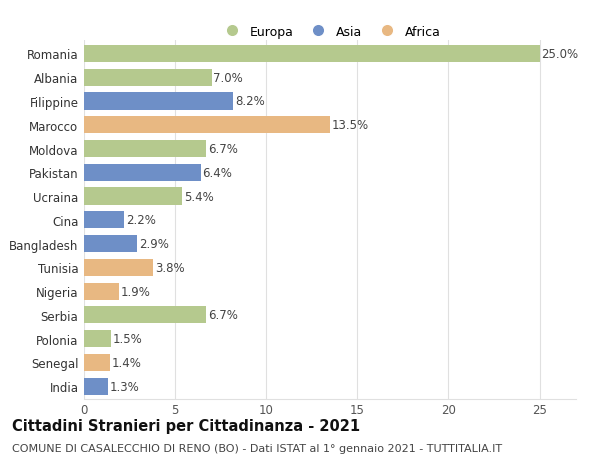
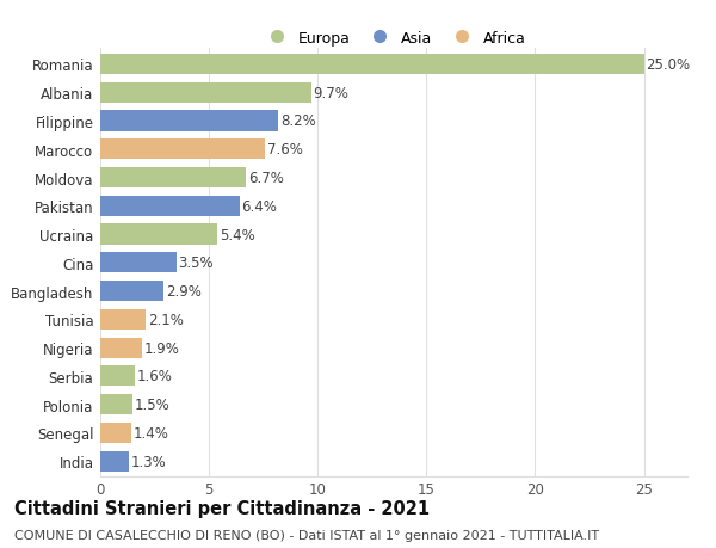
Albania: 7.0% -> 9.7%
Marocco: 13.5% -> 7.6%
Cina: 2.2% -> 3.5%
Tunisia: 3.8% -> 2.1%
Serbia: 6.7% -> 1.6%
